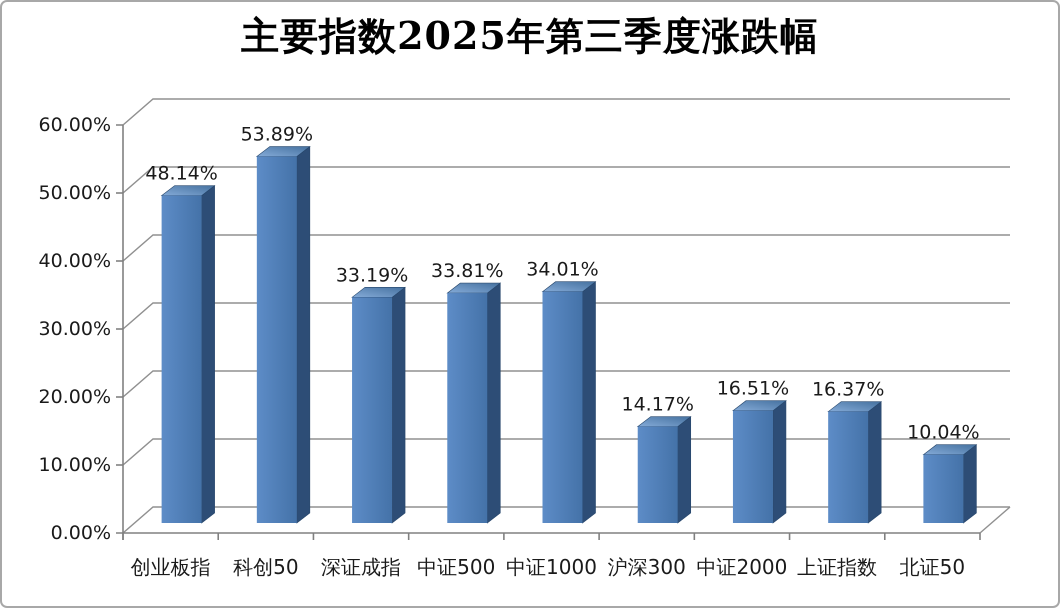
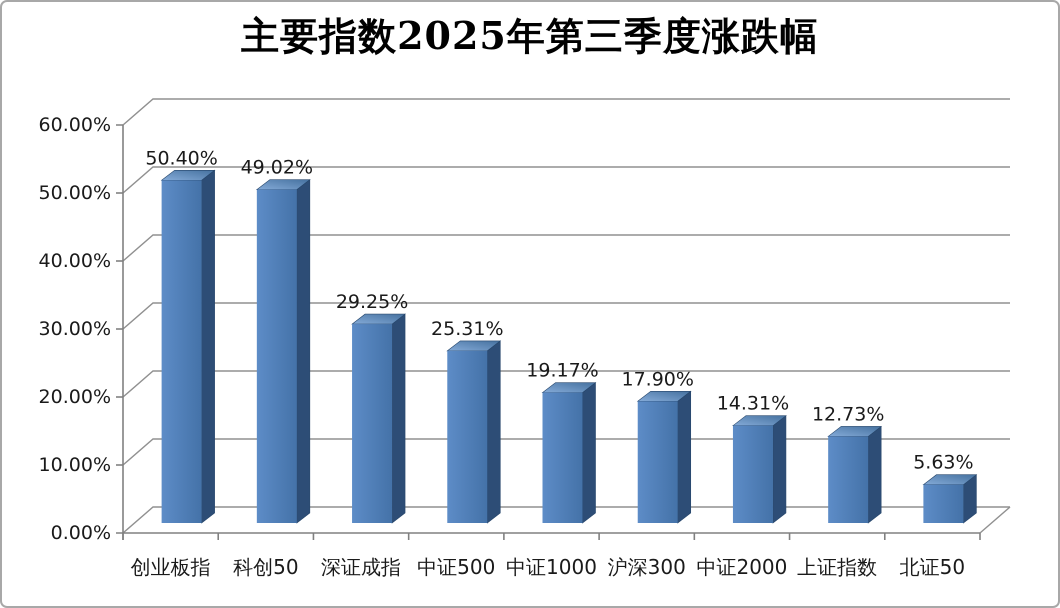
创业板指: 48.14% -> 50.40%
科创50: 53.89% -> 49.02%
深证成指: 33.19% -> 29.25%
中证500: 33.81% -> 25.31%
中证1000: 34.01% -> 19.17%
沪深300: 14.17% -> 17.90%
中证2000: 16.51% -> 14.31%
上证指数: 16.37% -> 12.73%
北证50: 10.04% -> 5.63%
